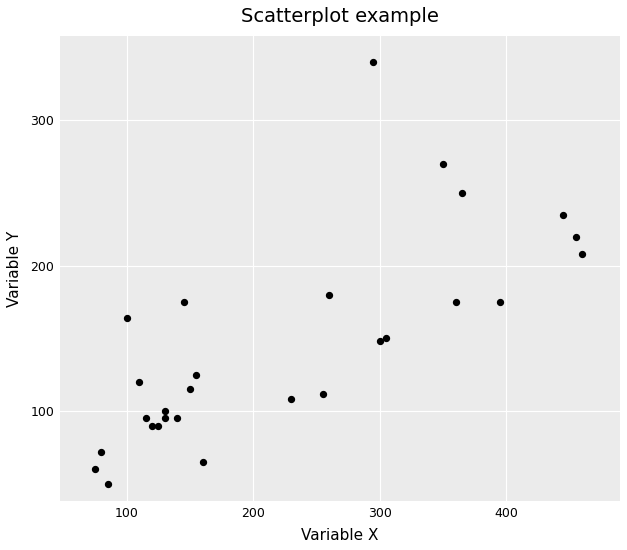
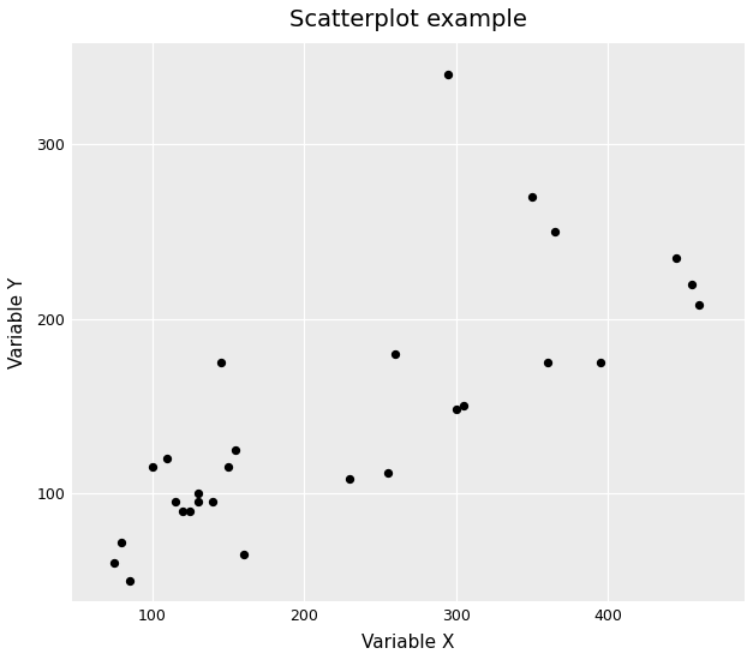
100: 164 -> 115
